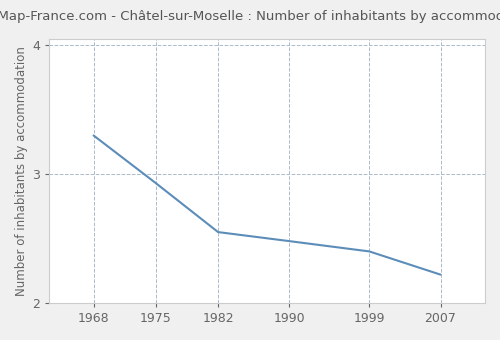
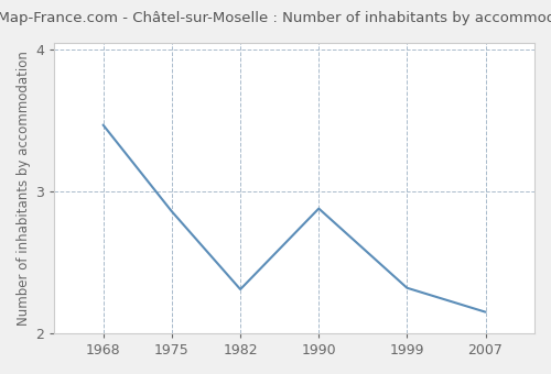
1968: 3.30 -> 3.47
1975: 2.93 -> 2.86
1982: 2.55 -> 2.31
1990: 2.48 -> 2.88
1999: 2.40 -> 2.32
2007: 2.22 -> 2.15
